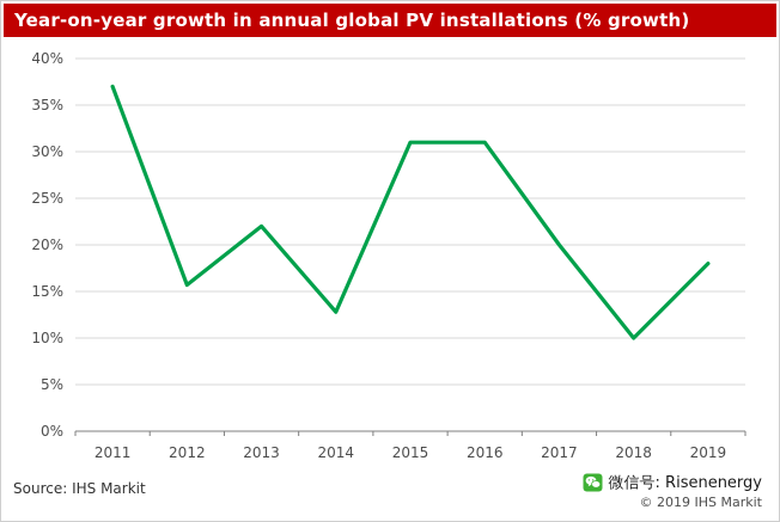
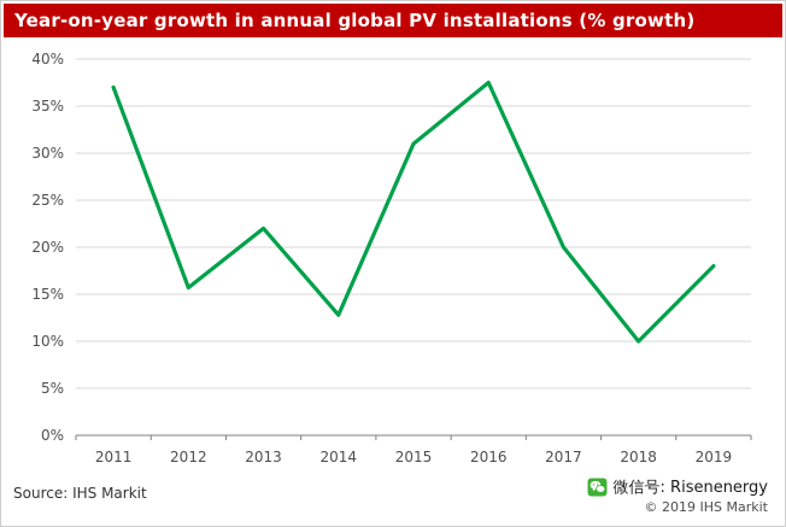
2016: 31% -> 38%
